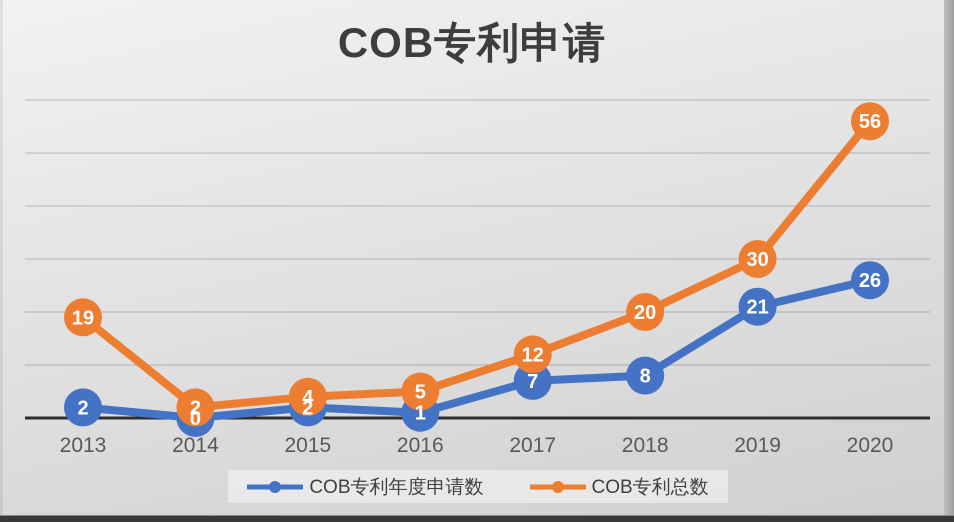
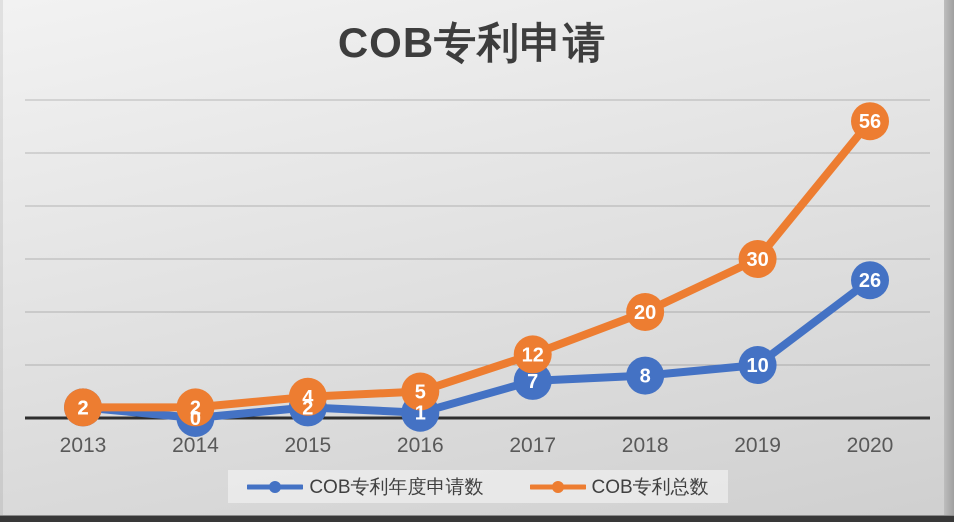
COB专利总数/2013: 19 -> 2
COB专利年度申请数/2019: 21 -> 10
